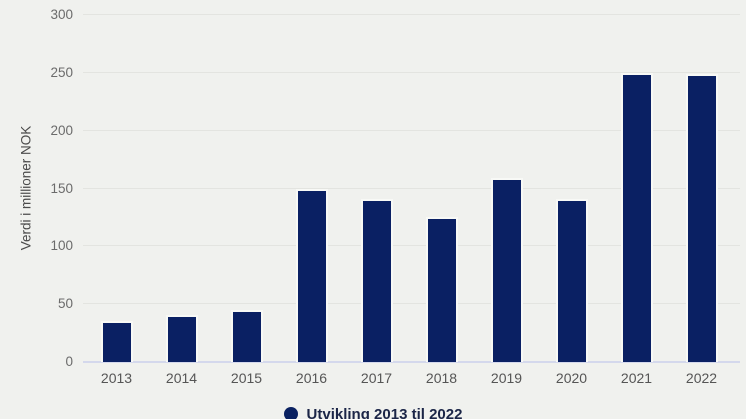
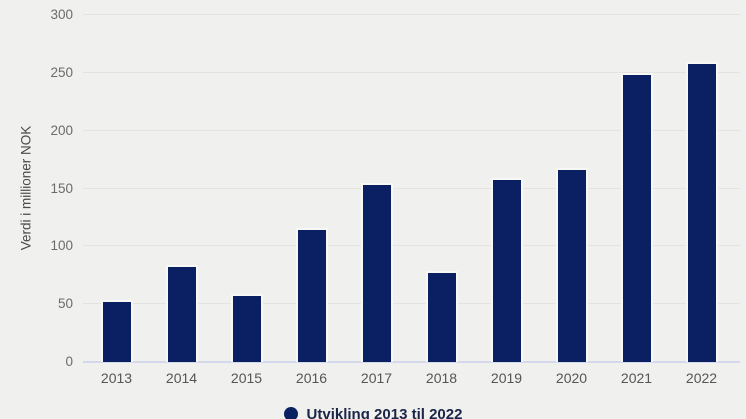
2013: 34 -> 52
2014: 39 -> 82
2015: 43 -> 57
2016: 148 -> 114
2017: 139 -> 153
2018: 124 -> 77
2020: 139 -> 166
2022: 247 -> 258
